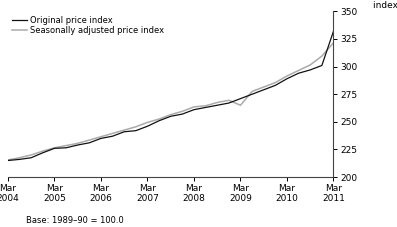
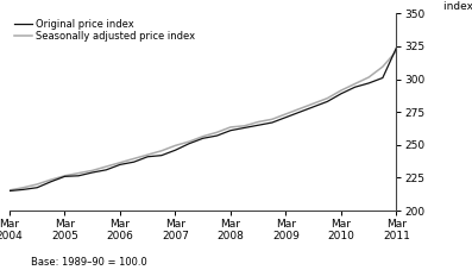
Seasonally adjusted price index/Mar 2009: 265 -> 274
Original price index/Mar 2011: 332 -> 324
